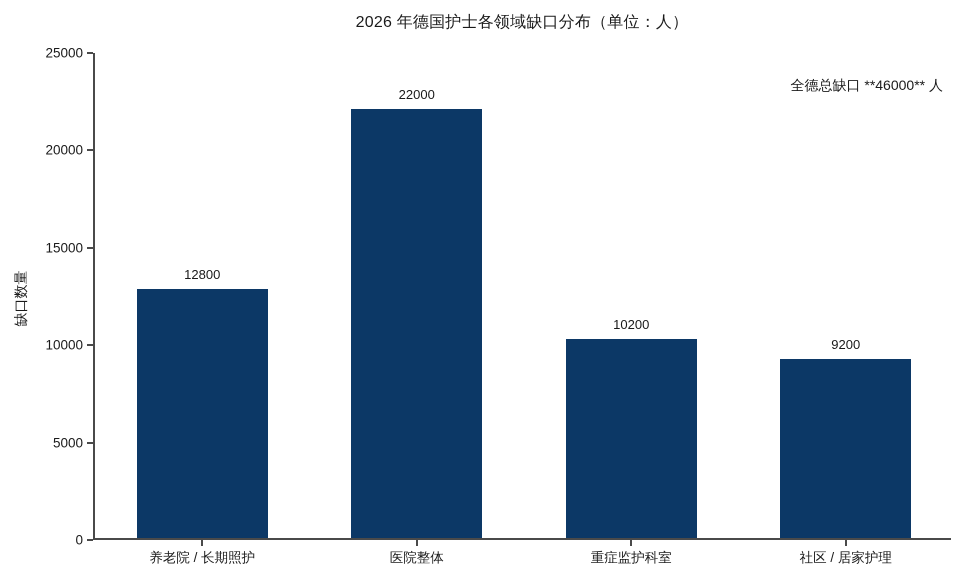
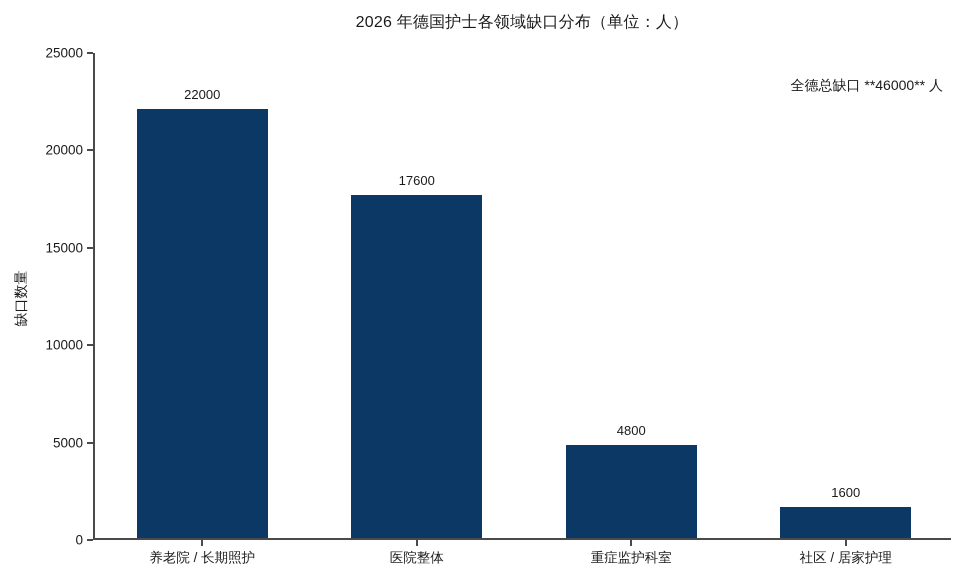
养老院 / 长期照护: 12800 -> 22000
医院整体: 22000 -> 17600
重症监护科室: 10200 -> 4800
社区 / 居家护理: 9200 -> 1600
